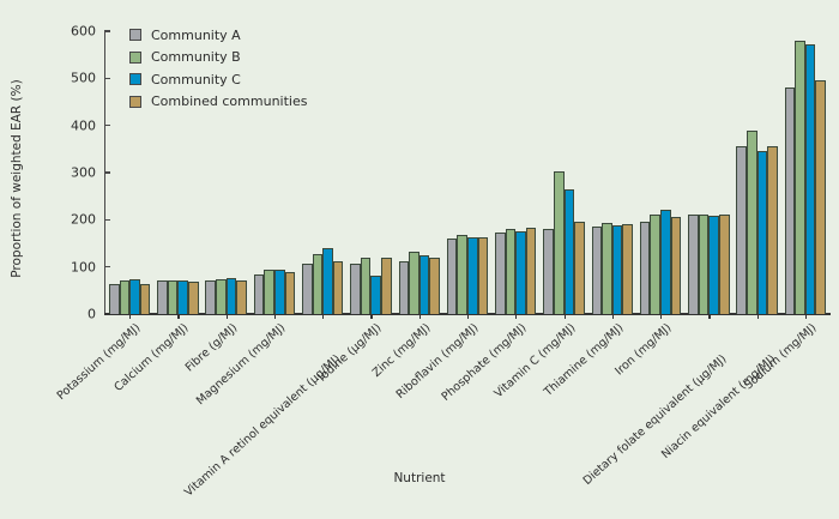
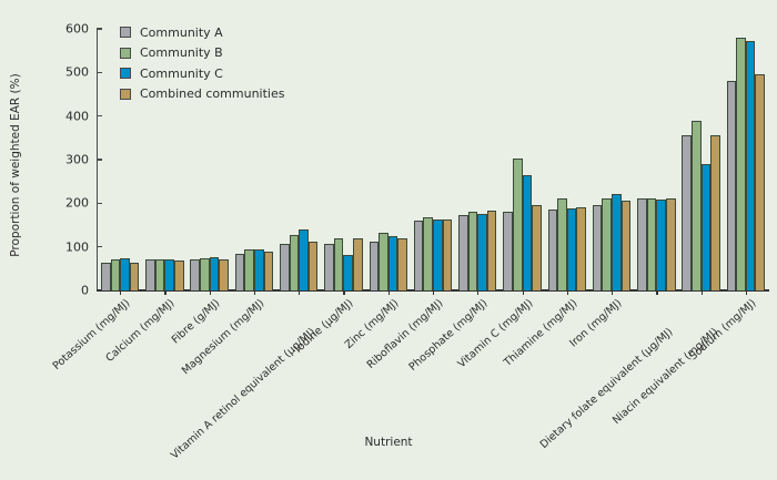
Community B/Thiamine (mg/MJ): 190 -> 210
Community C/Niacin equivalent (mg/MJ): 340 -> 290
